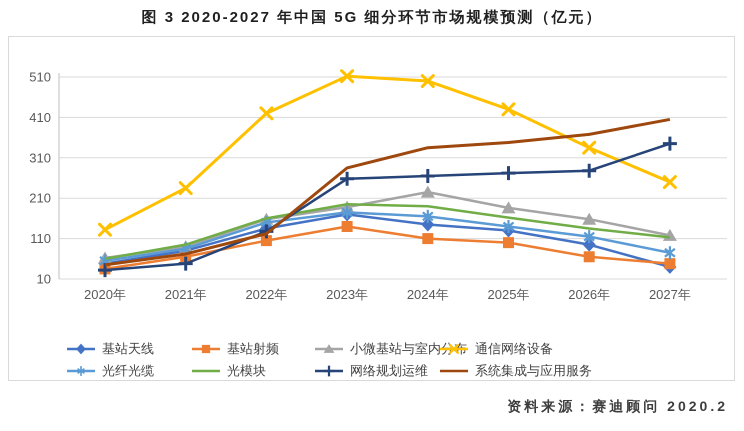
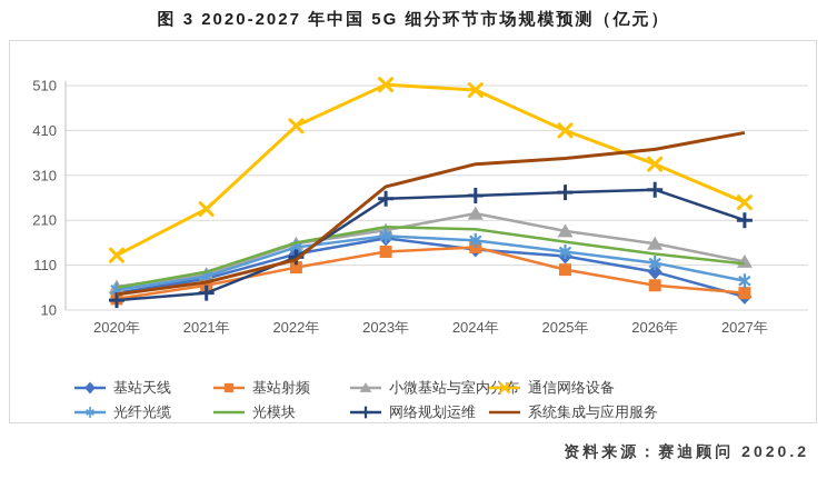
基站射频/2024年: 110 -> 150
通信网络设备/2025年: 430 -> 410
网络规划运维/2027年: 340 -> 210
